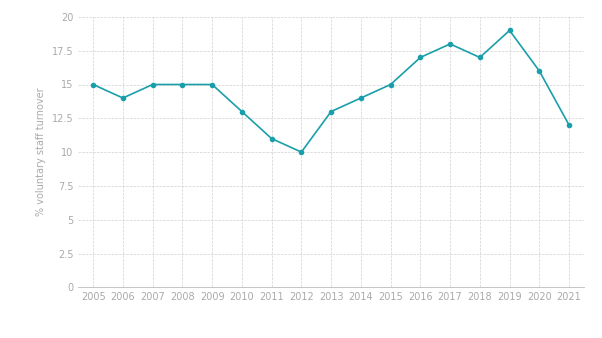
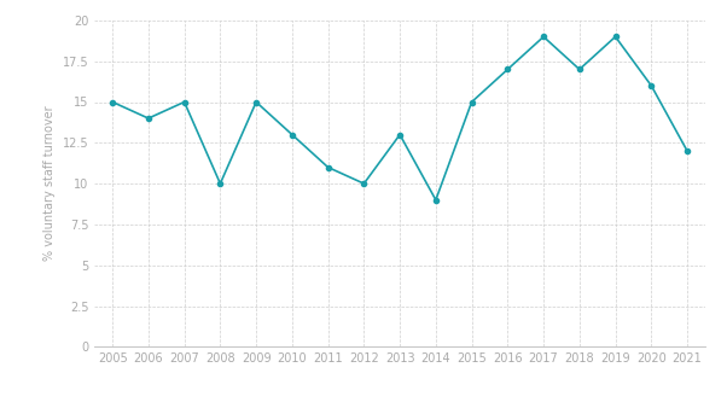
2008: 15 -> 10
2014: 14 -> 9
2017: 18 -> 19
